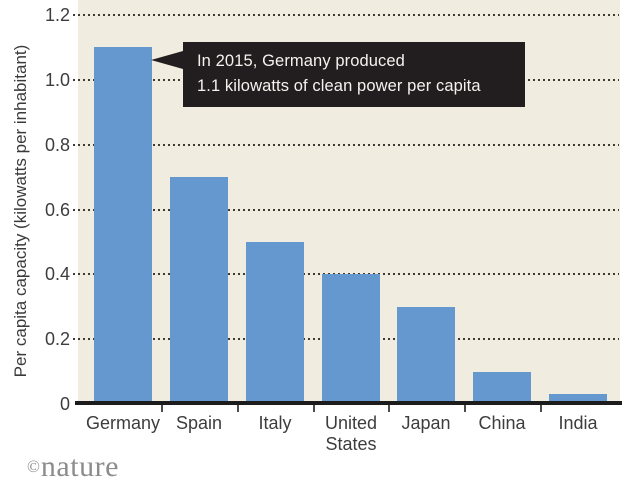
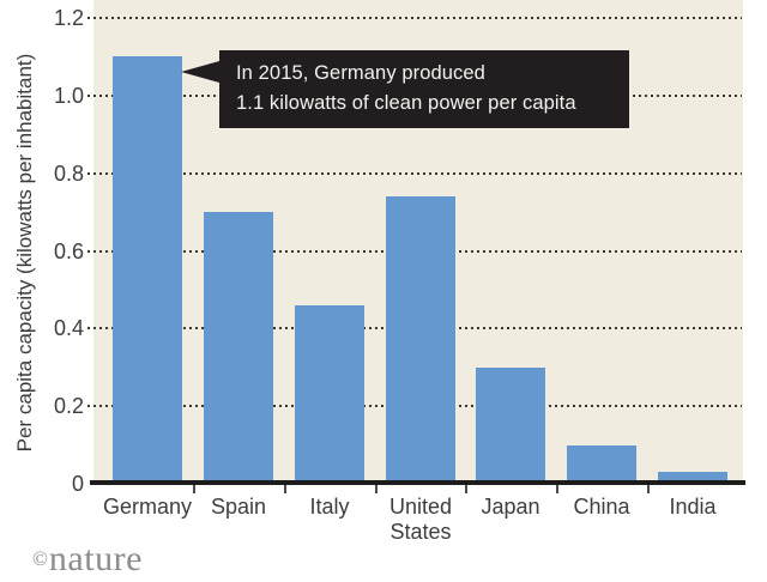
Italy: 0.50 -> 0.46
United States: 0.40 -> 0.74
